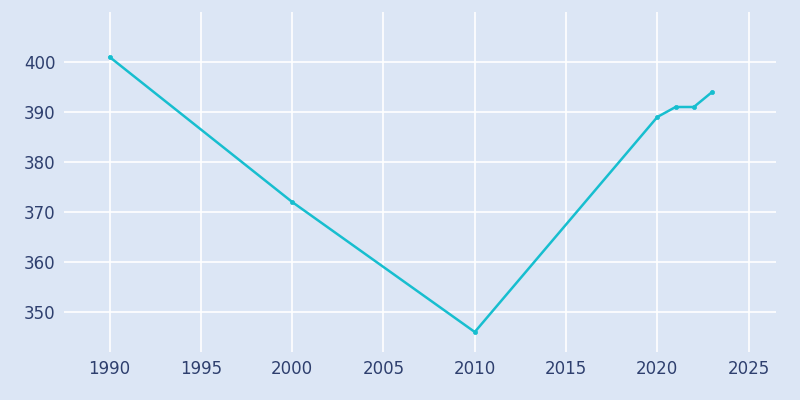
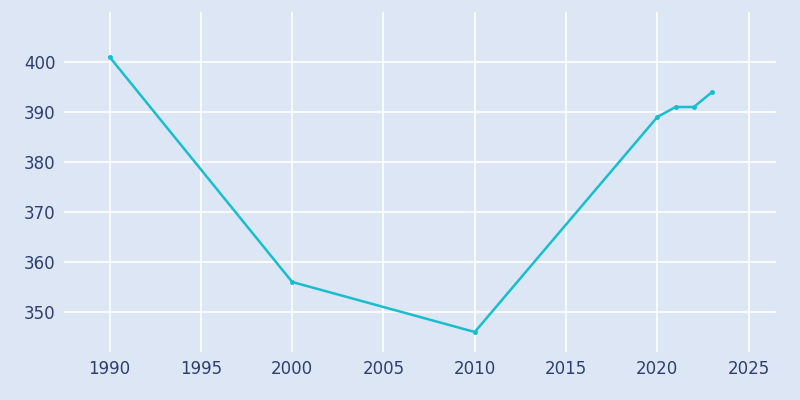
2000: 372 -> 356
